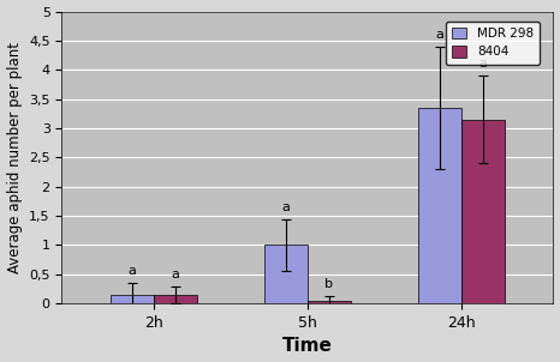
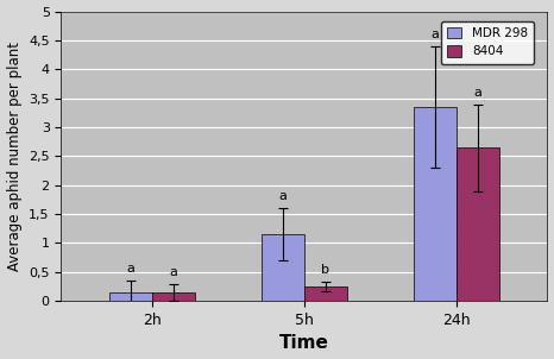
MDR 298/5h: 1,00 -> 1,15
8404/5h: 0,05 -> 0,25
8404/24h: 3,15 -> 2,65
